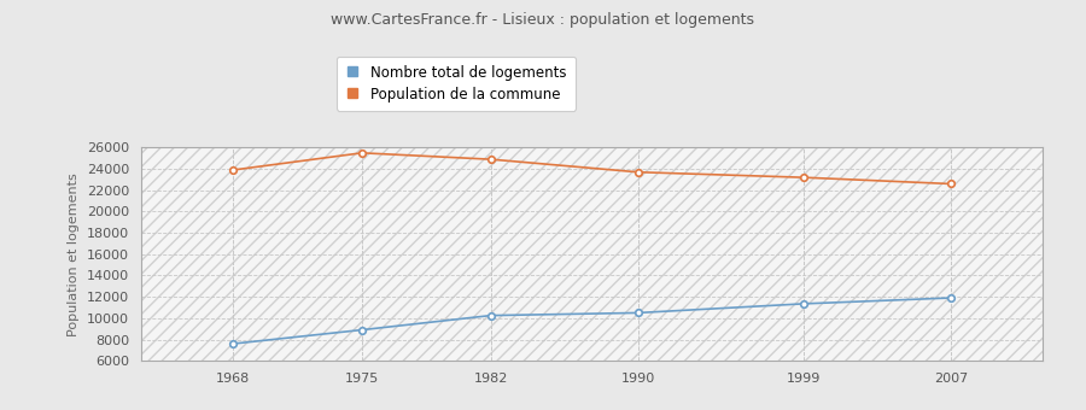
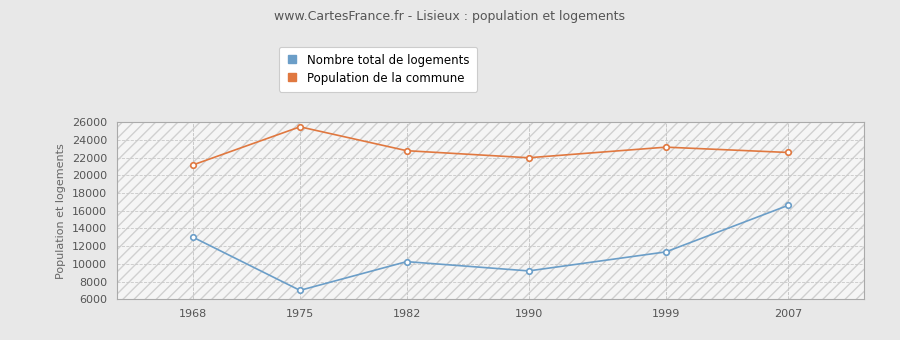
Nombre total de logements/1968: 7600 -> 13000
Population de la commune/1968: 23900 -> 21200
Nombre total de logements/1975: 8900 -> 7000
Population de la commune/1982: 24900 -> 22800
Nombre total de logements/1990: 10500 -> 9200
Population de la commune/1990: 23700 -> 22000
Nombre total de logements/2007: 11900 -> 16600
